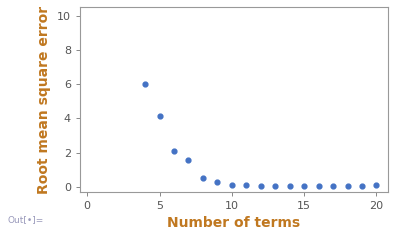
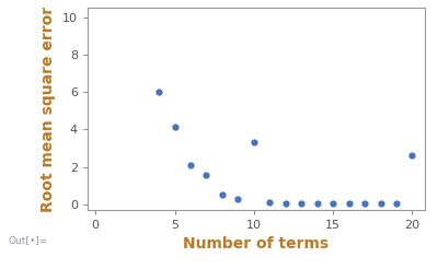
10: 0.1 -> 3.3
20: 0.1 -> 2.6
